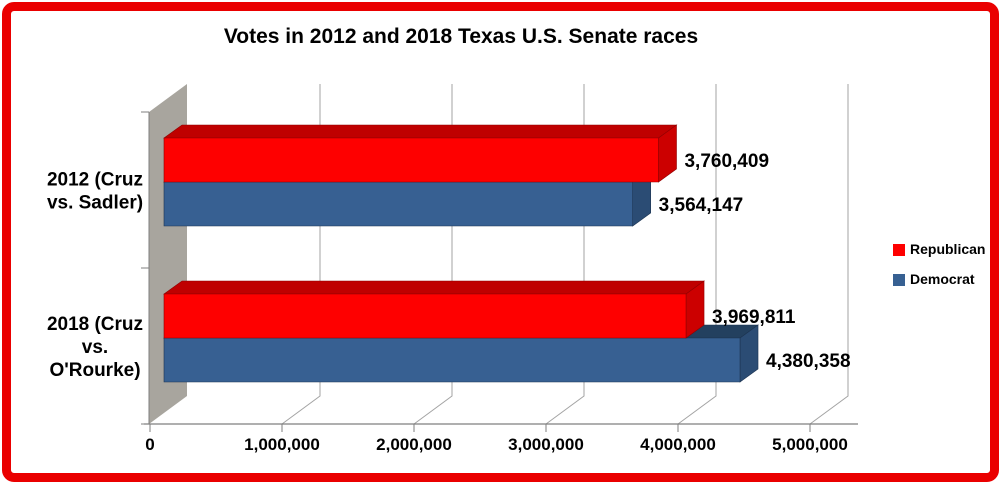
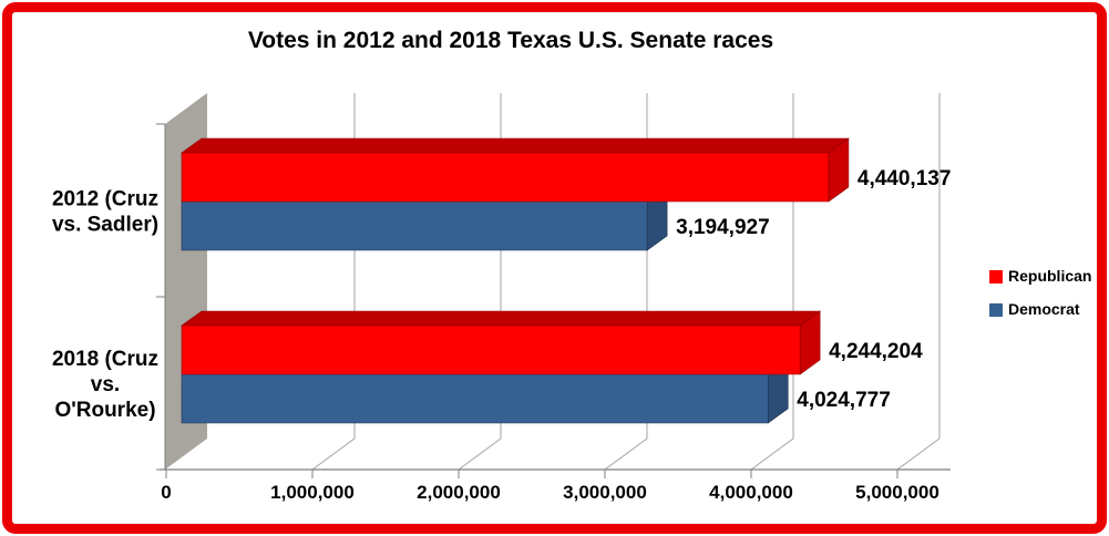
Republican/2012 (Cruz vs. Sadler): 3,760,409 -> 4,440,137
Democrat/2012 (Cruz vs. Sadler): 3,564,147 -> 3,194,927
Republican/2018 (Cruz vs. O'Rourke): 3,969,811 -> 4,244,204
Democrat/2018 (Cruz vs. O'Rourke): 4,380,358 -> 4,024,777
